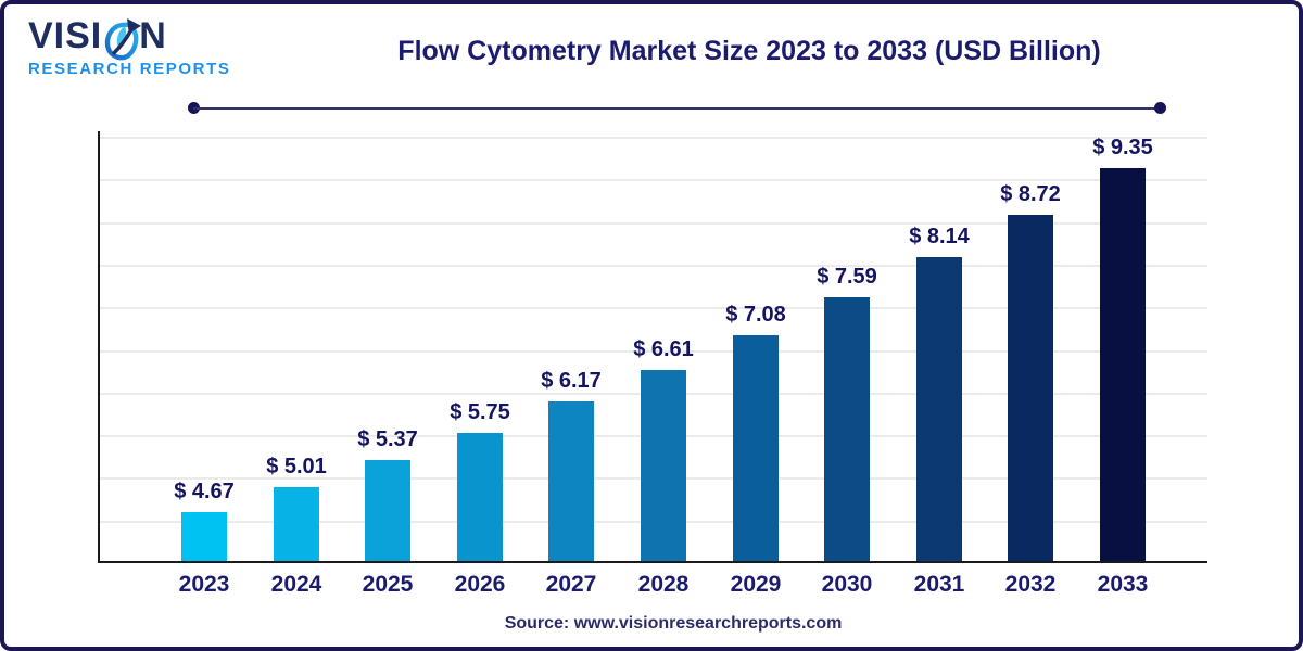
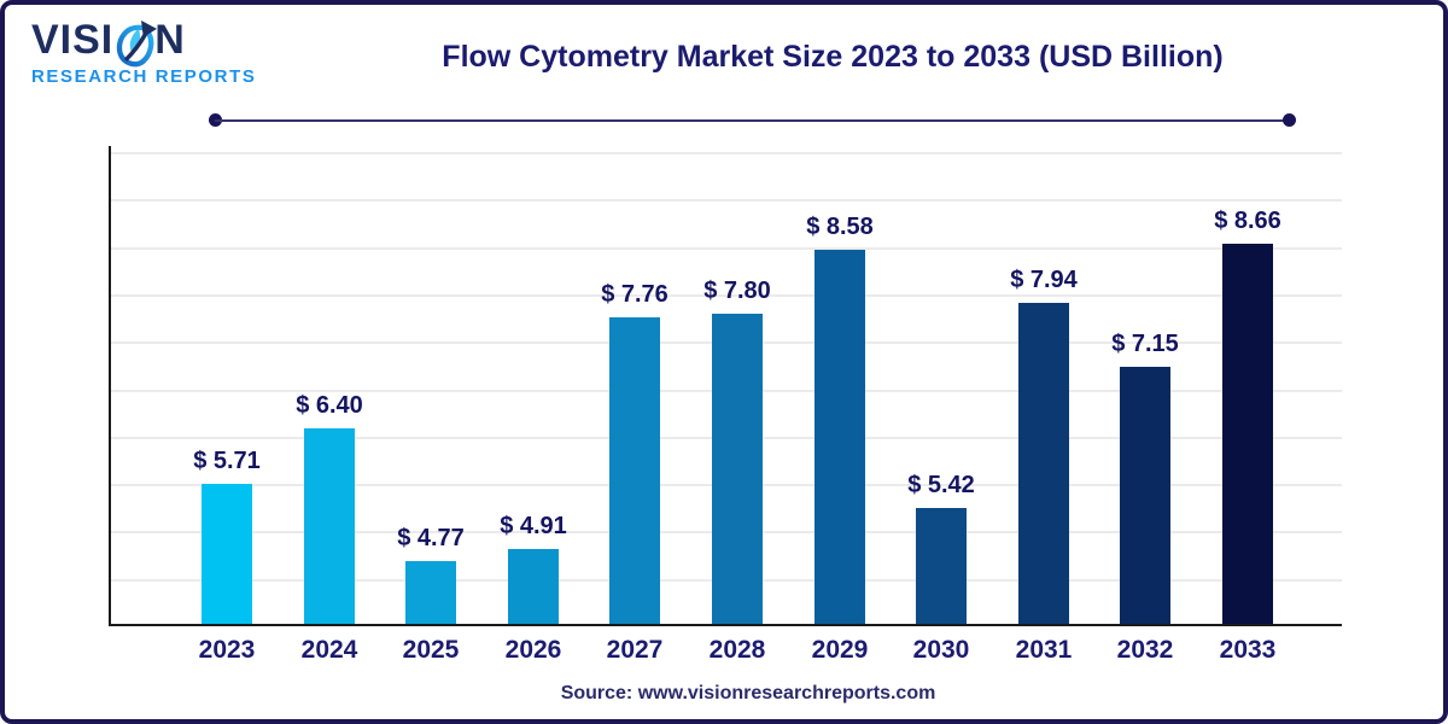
2023: 4.67 -> 5.71
2024: 5.01 -> 6.40
2025: 5.37 -> 4.77
2026: 5.75 -> 4.91
2027: 6.17 -> 7.76
2028: 6.61 -> 7.80
2029: 7.08 -> 8.58
2030: 7.59 -> 5.42
2031: 8.14 -> 7.94
2032: 8.72 -> 7.15
2033: 9.35 -> 8.66
